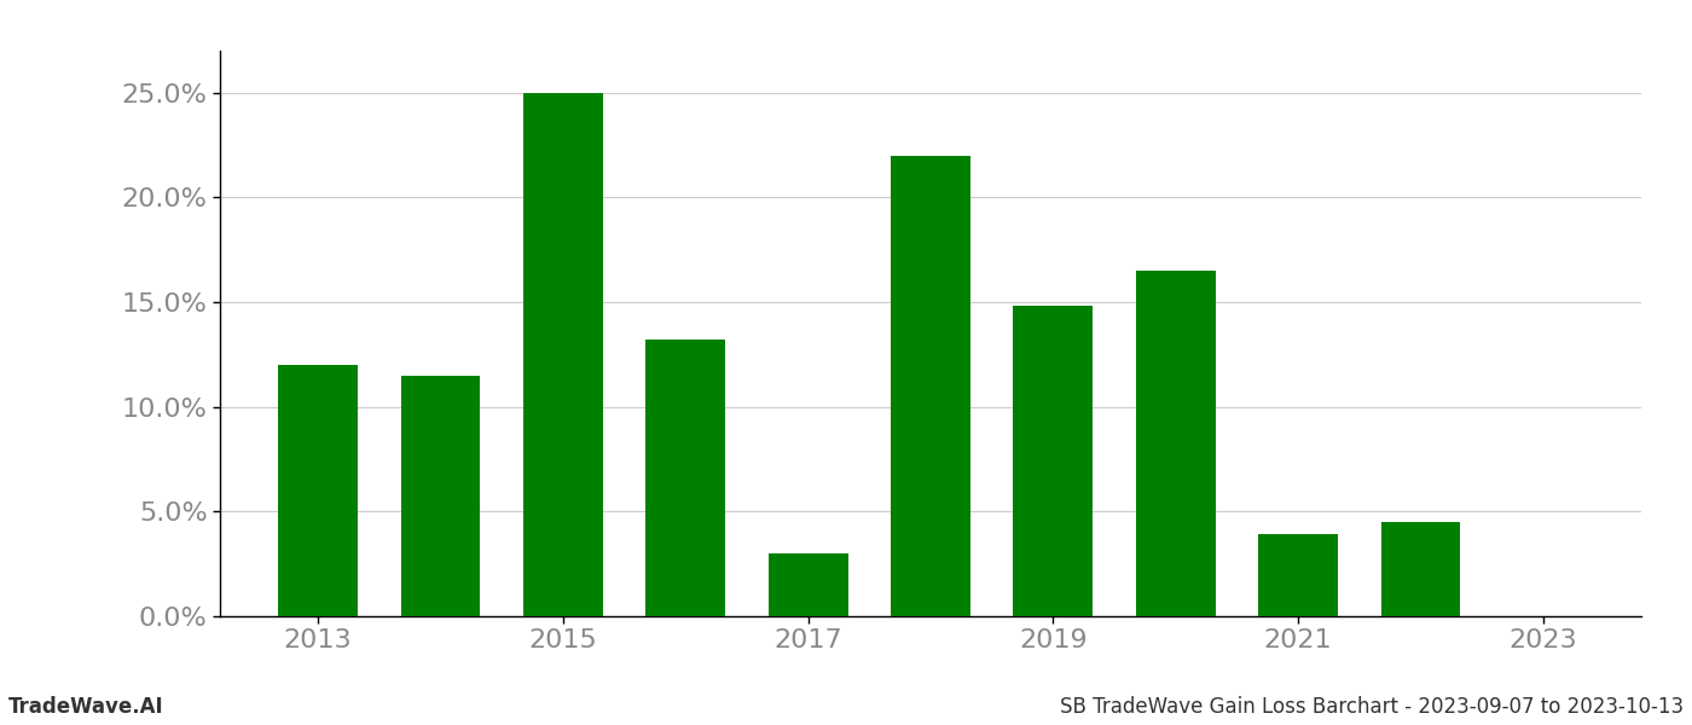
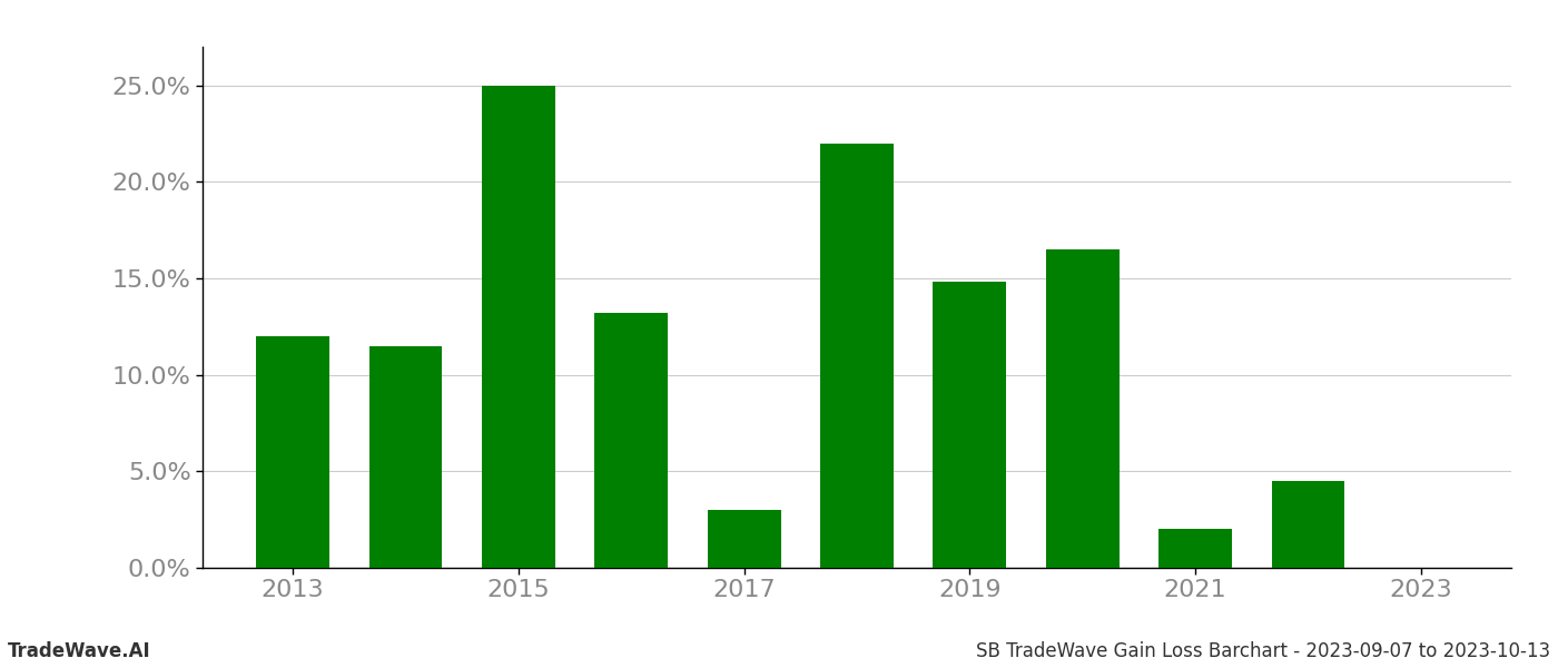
2021: 3.9% -> 2.0%
